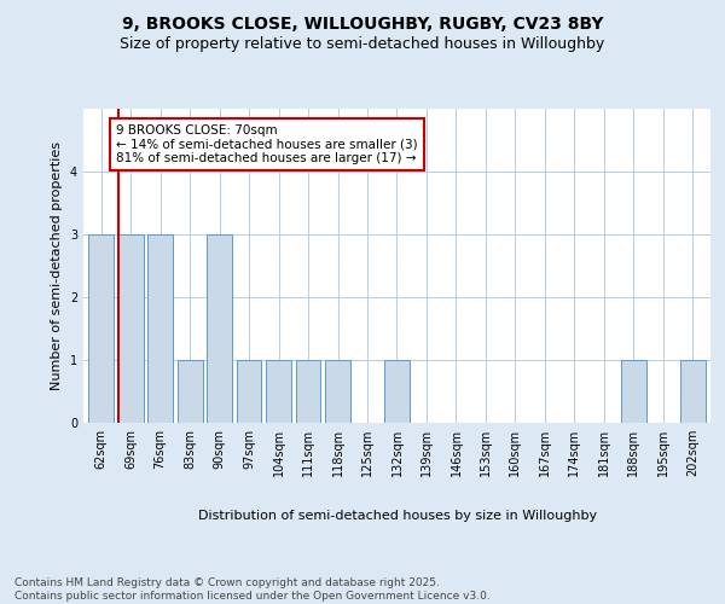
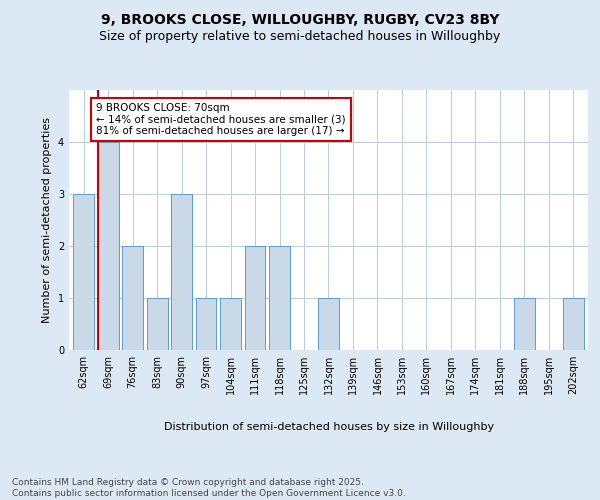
69sqm: 3 -> 4
76sqm: 3 -> 2
111sqm: 1 -> 2
118sqm: 1 -> 2
